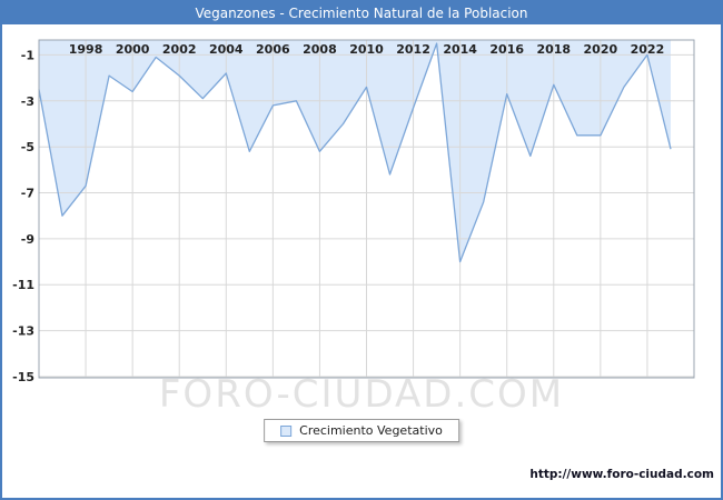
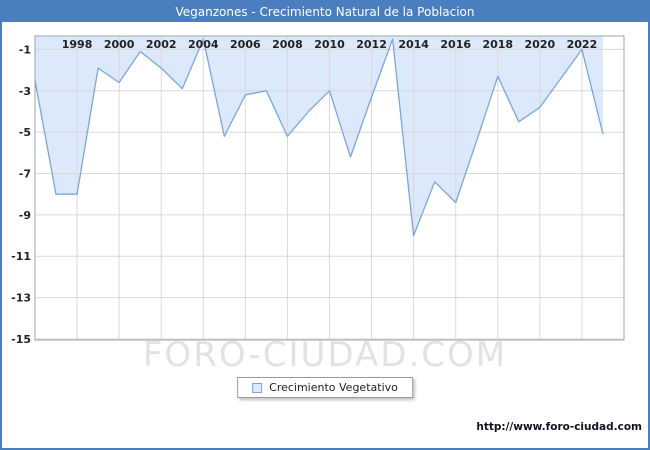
1998: -6.7 -> -8.0
2004: -1.8 -> -0.5
2010: -2.4 -> -3.0
2016: -2.7 -> -8.4
2020: -4.5 -> -3.8
